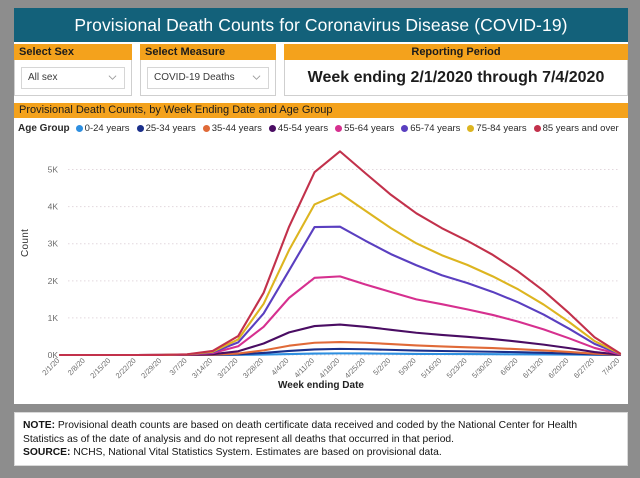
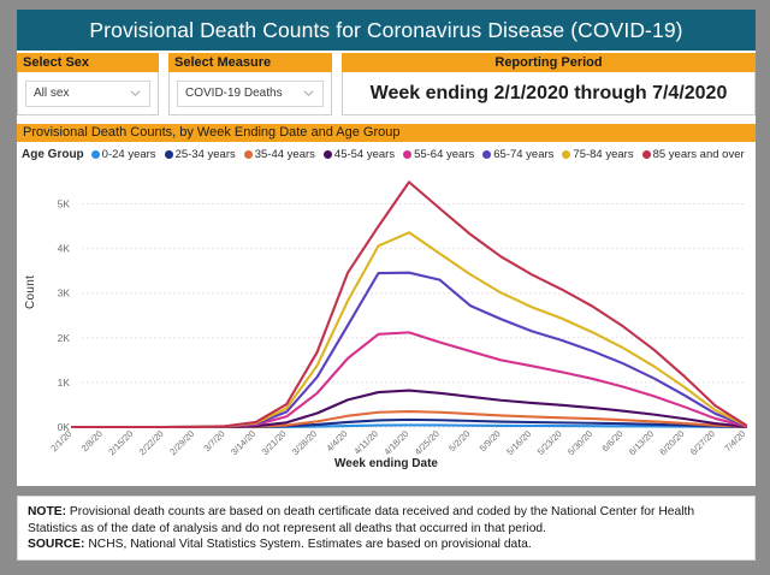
85 years and over/4/11/20: 4.9K -> 4.5K
65-74 years/4/25/20: 3.1K -> 3.3K
